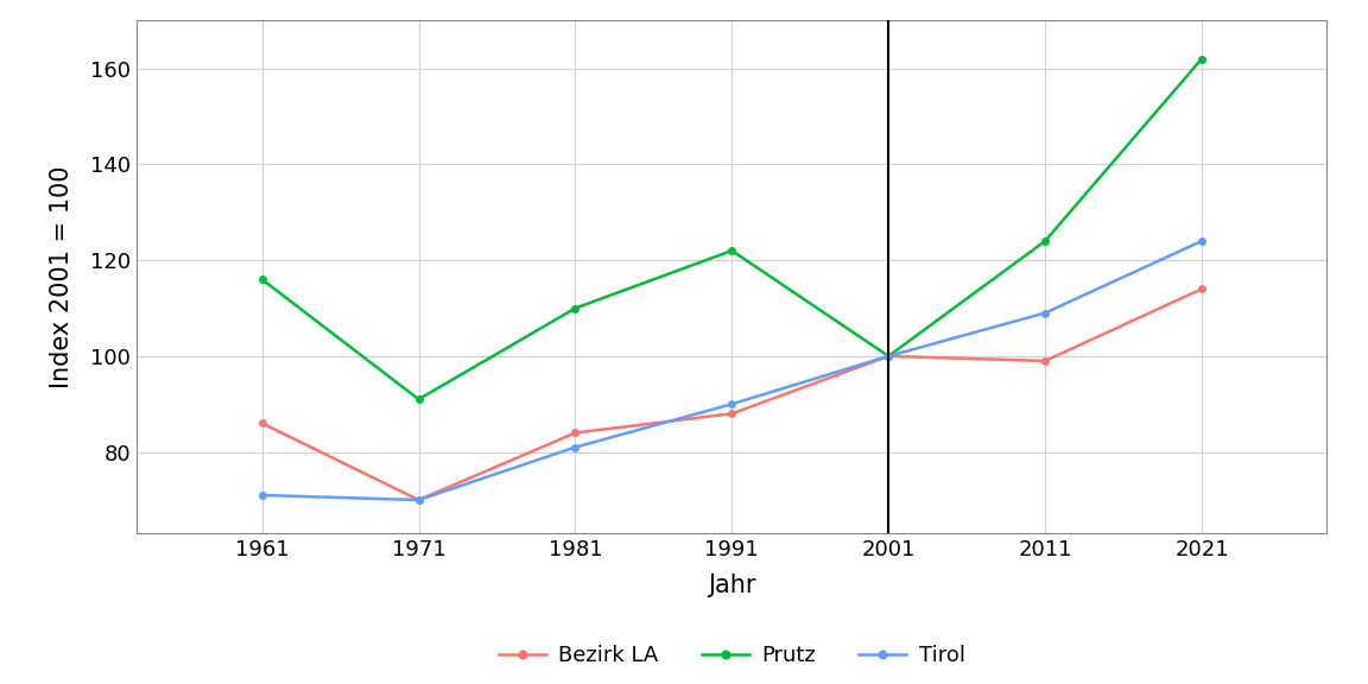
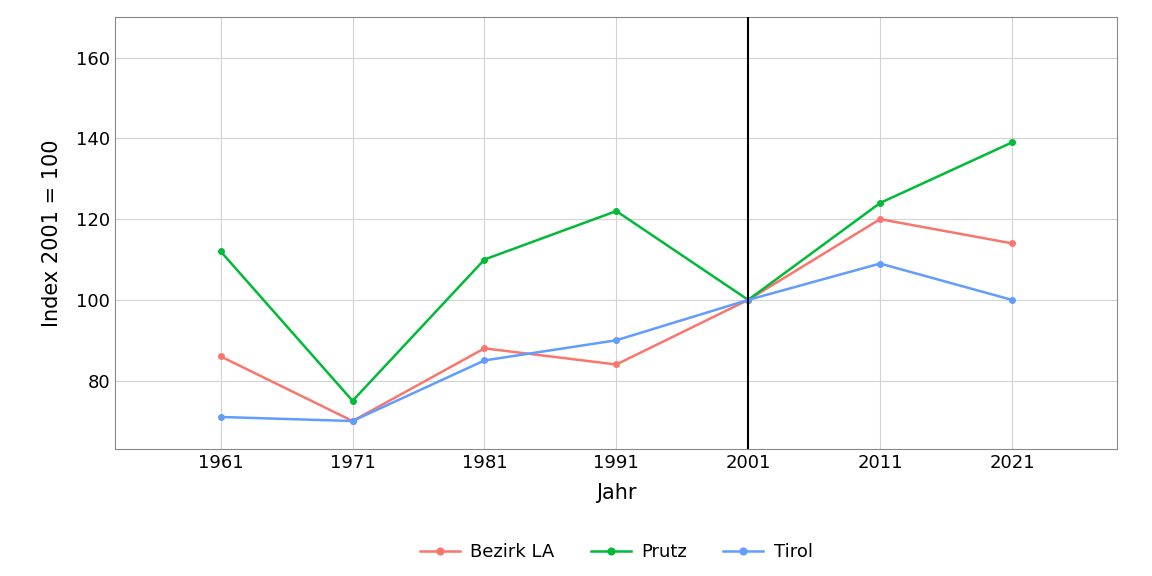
Prutz/1961: 116 -> 112
Prutz/1971: 91 -> 75
Bezirk LA/1981: 84 -> 88
Tirol/1981: 81 -> 85
Bezirk LA/1991: 88 -> 84
Bezirk LA/2011: 99 -> 120
Prutz/2021: 162 -> 139
Tirol/2021: 124 -> 100
